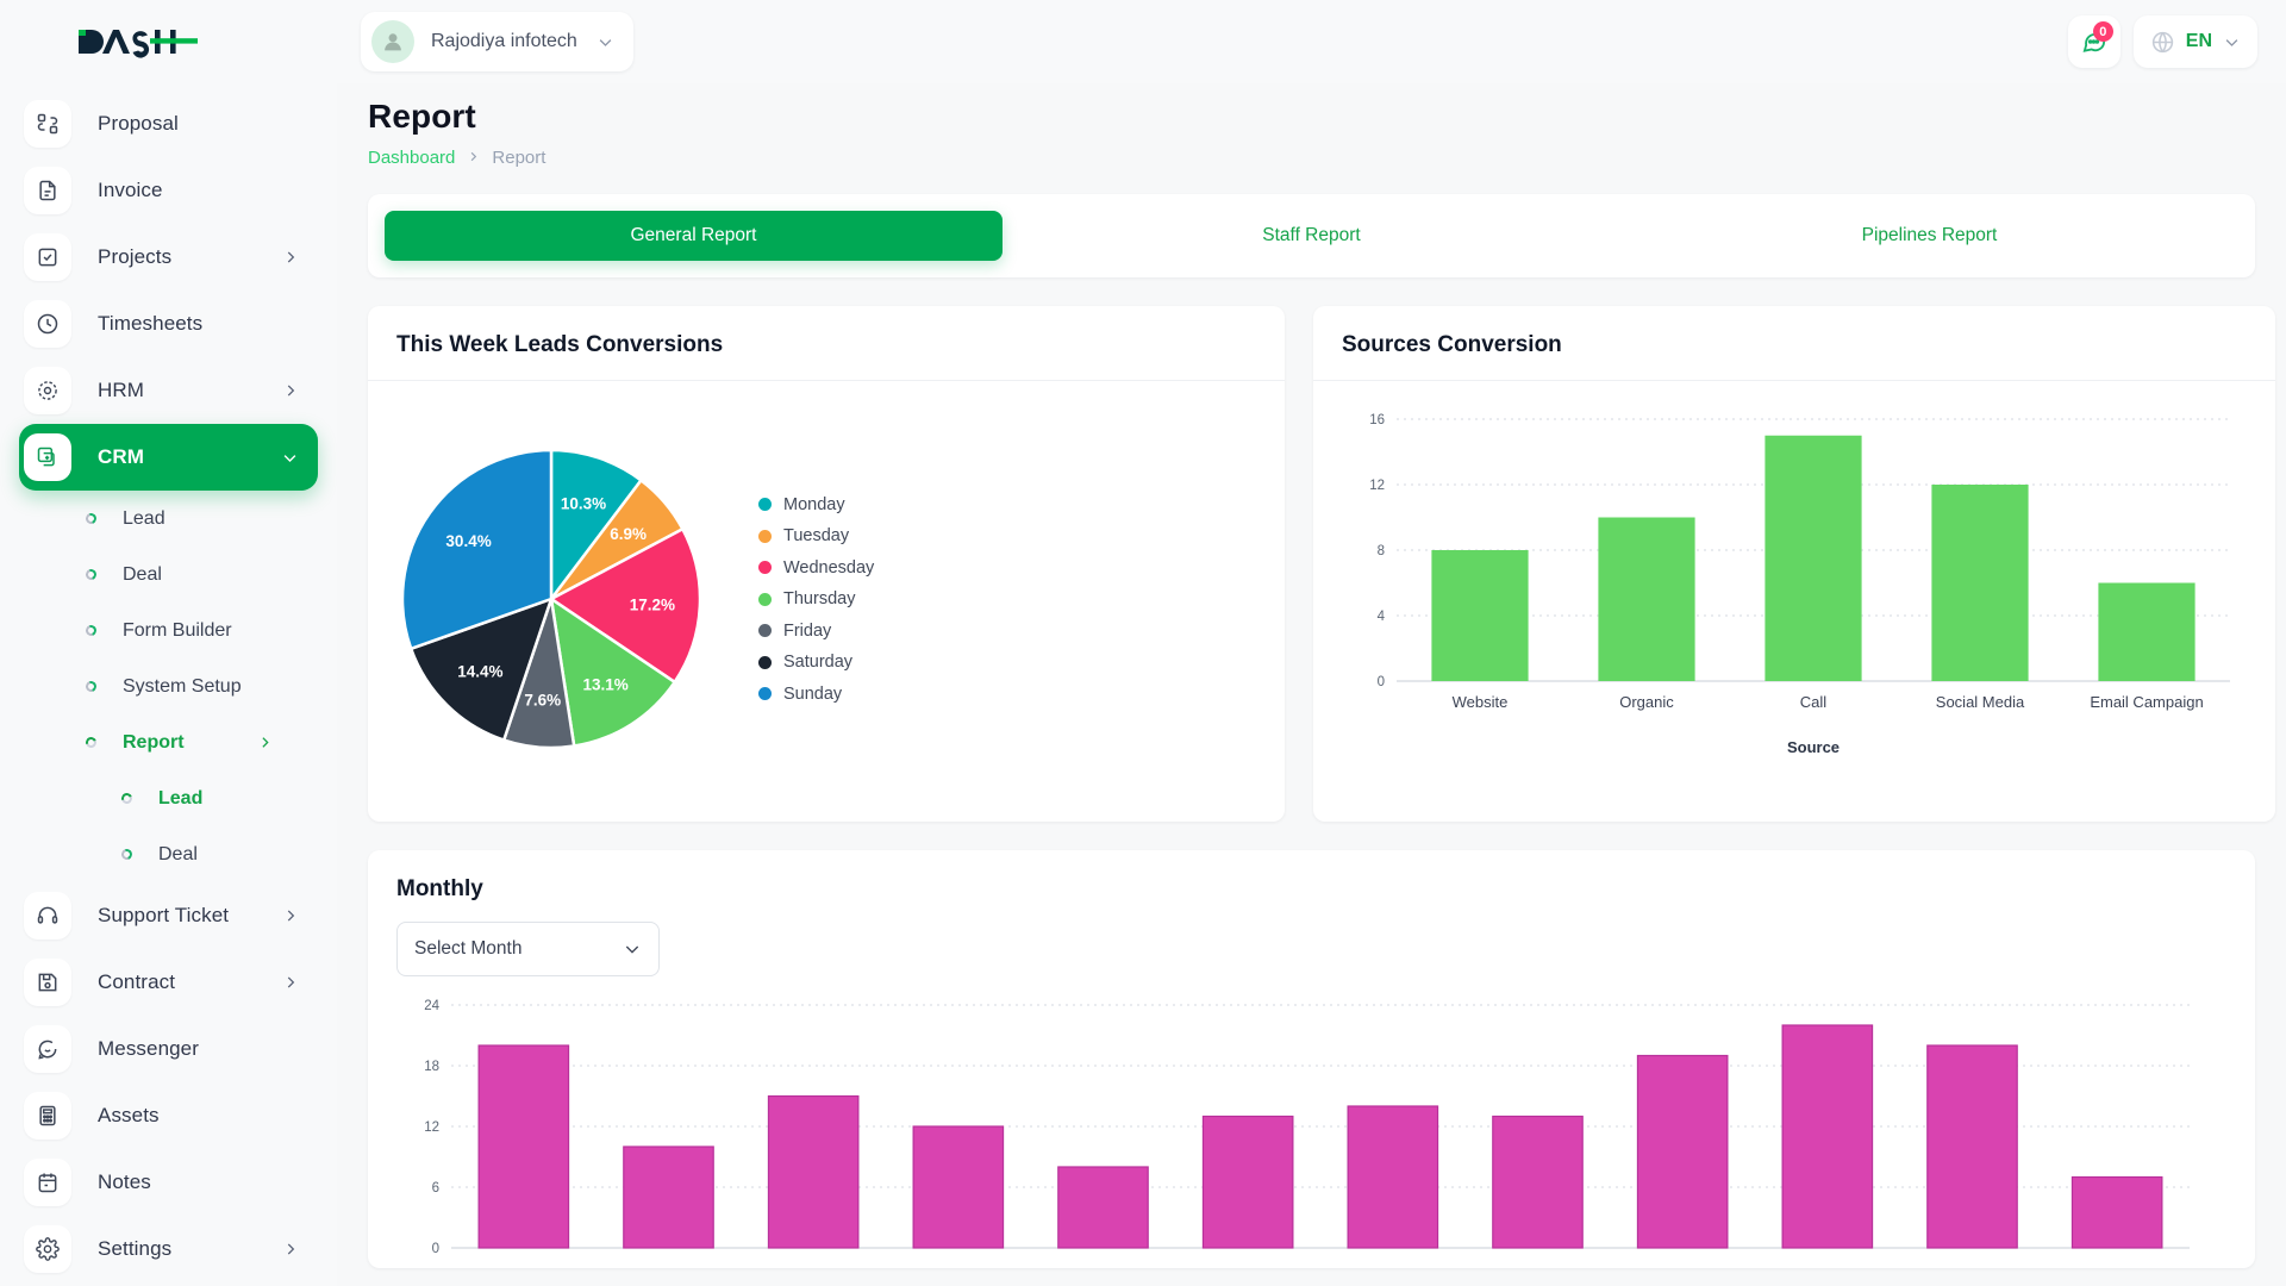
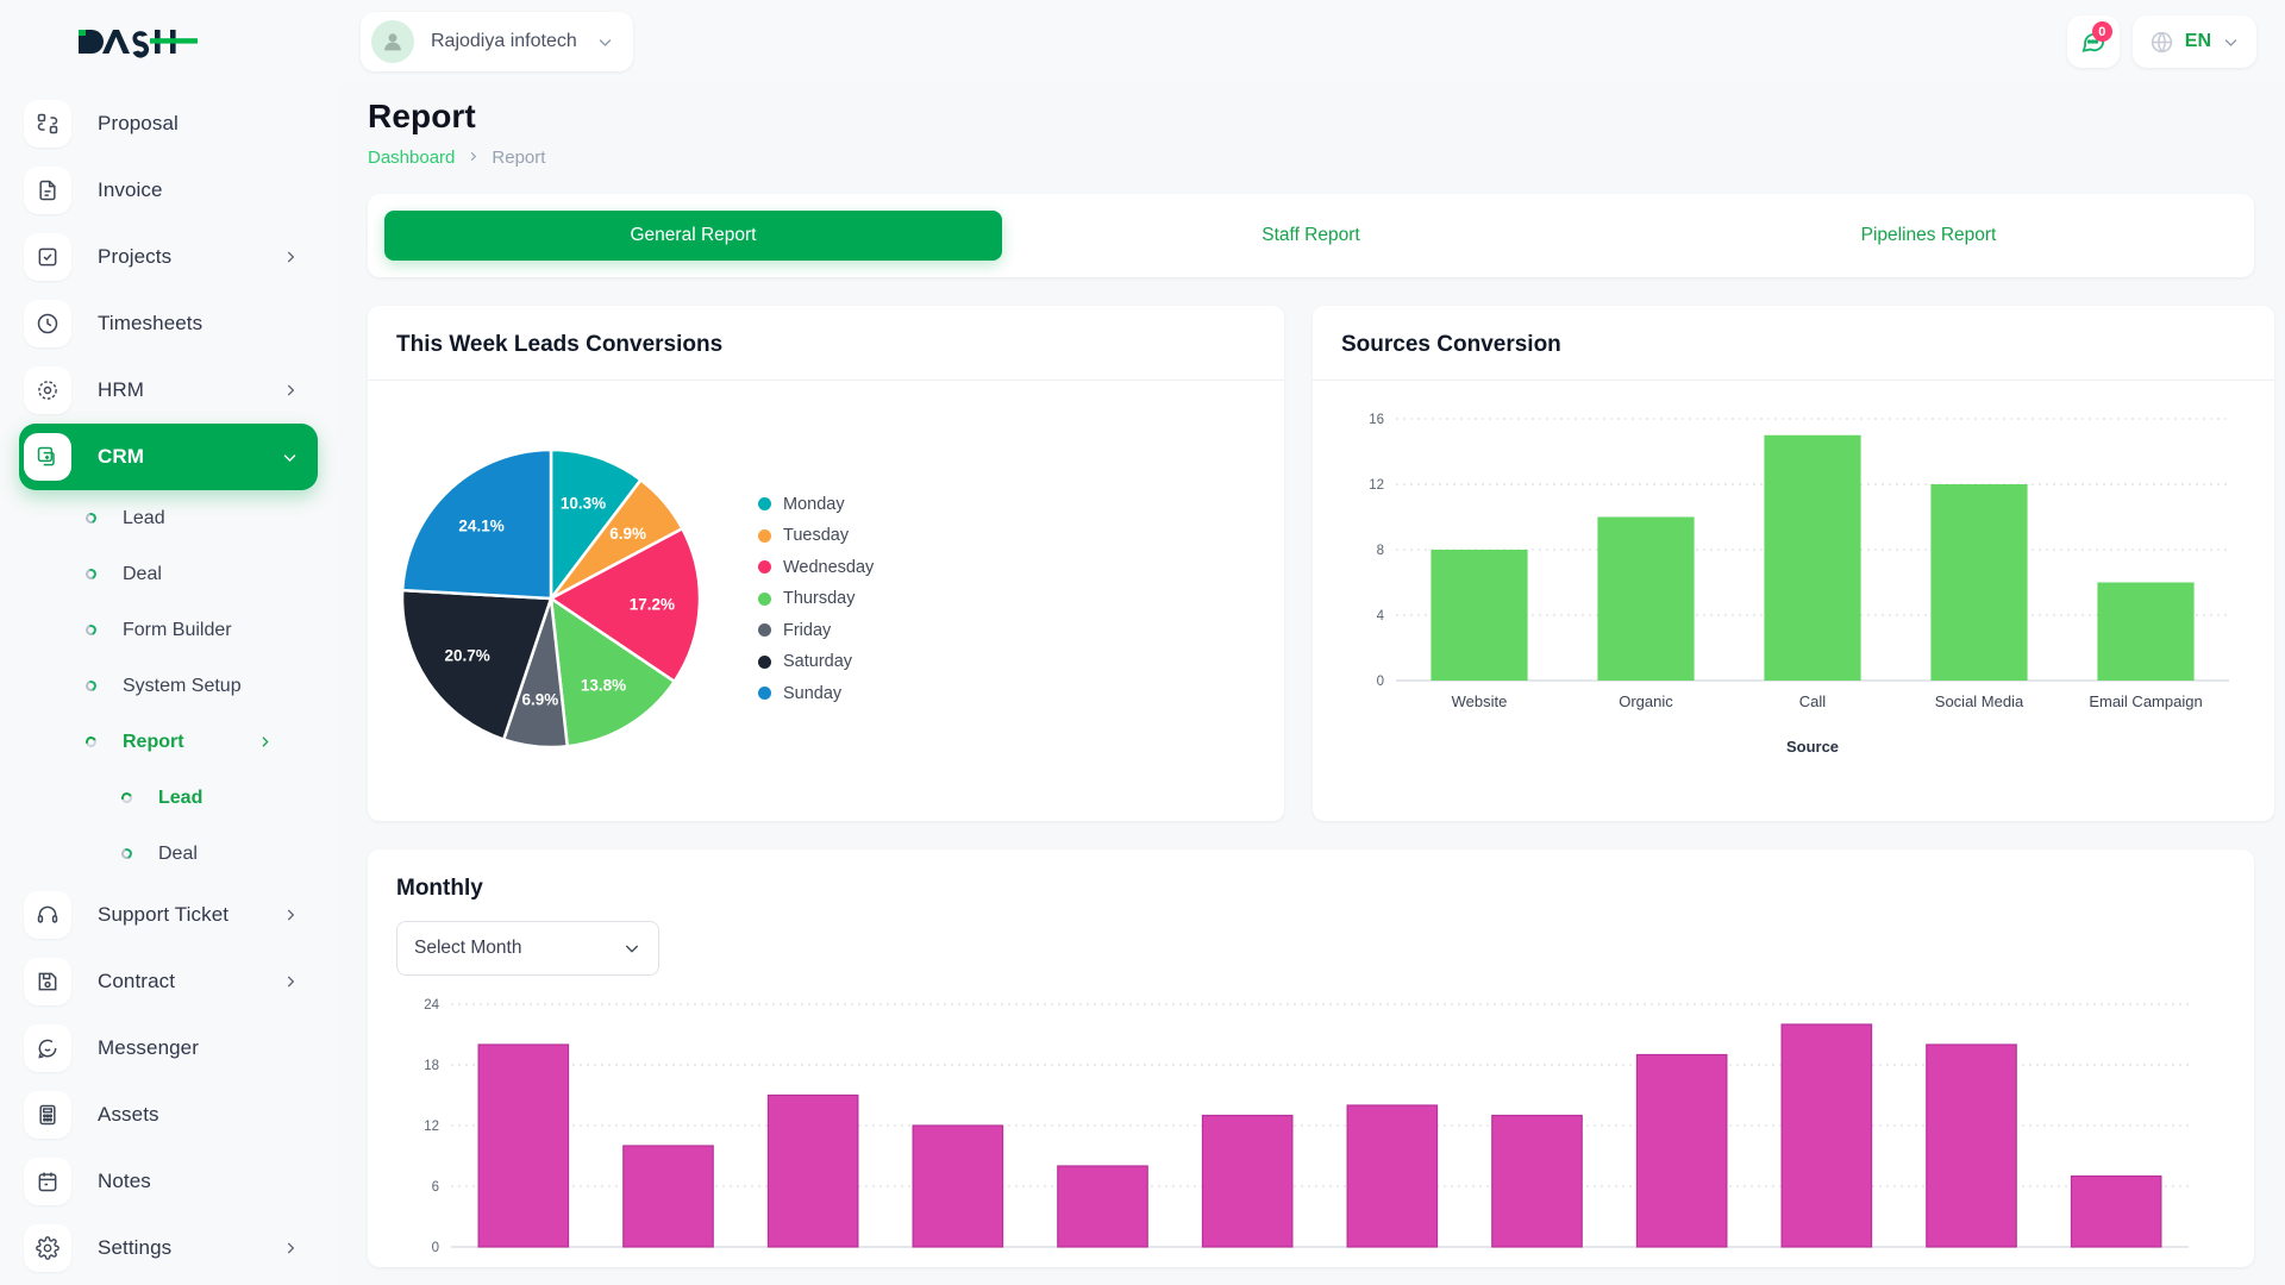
This Week Leads Conversions/Thursday: 13.1% -> 13.8%
This Week Leads Conversions/Friday: 7.6% -> 6.9%
This Week Leads Conversions/Saturday: 14.4% -> 20.7%
This Week Leads Conversions/Sunday: 30.4% -> 24.1%
